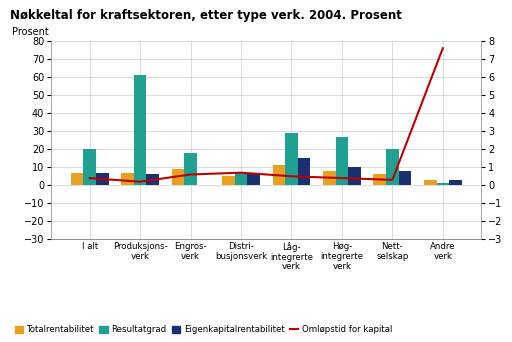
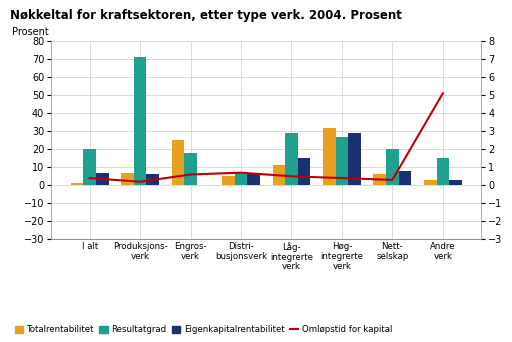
Totalrentabilitet/I alt: 7 -> 1
Resultatgrad/Produksjons- verk: 61 -> 71
Totalrentabilitet/Engros- verk: 9 -> 25
Totalrentabilitet/Høg- integrerte verk: 8 -> 32
Eigenkapitalrentabilitet/Høg- integrerte verk: 10 -> 29
Resultatgrad/Andre verk: 1 -> 15
Omløpstid for kapital/Andre verk: 7.6 -> 5.1
